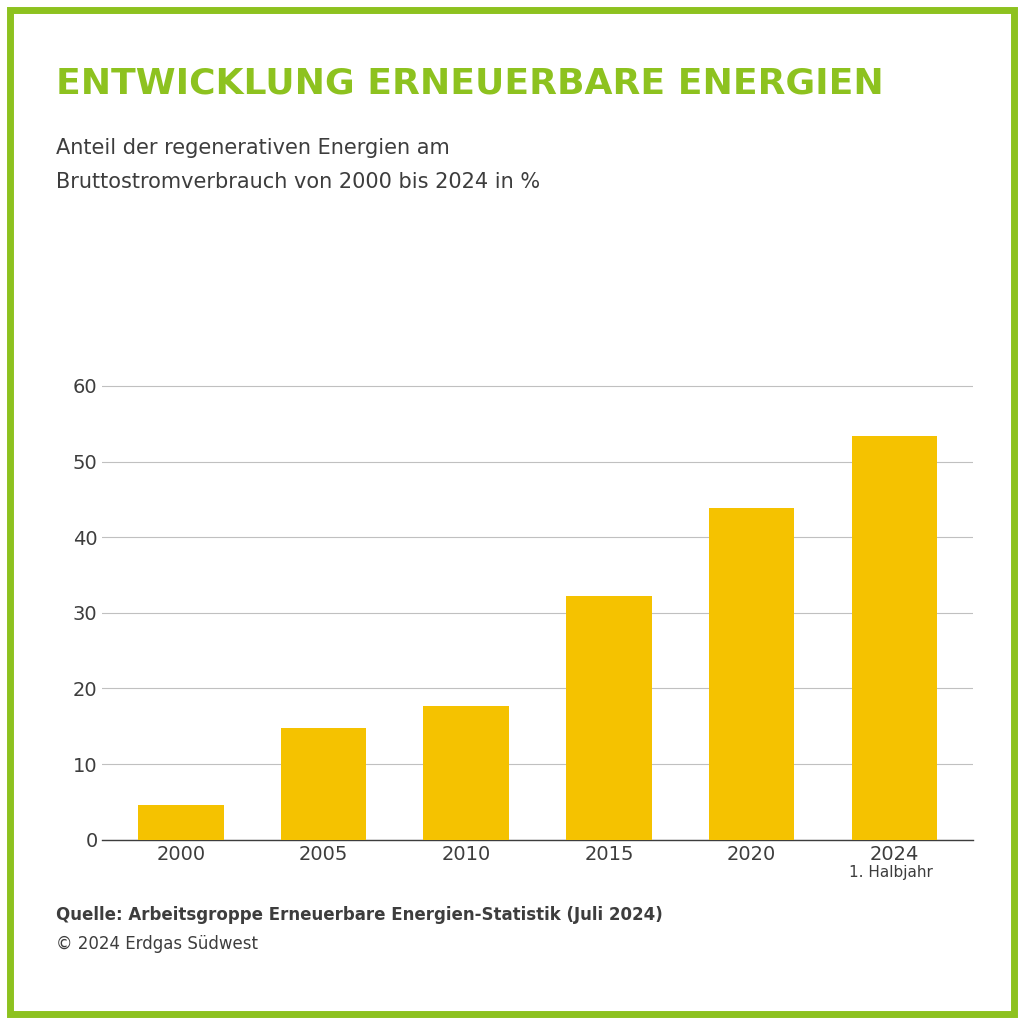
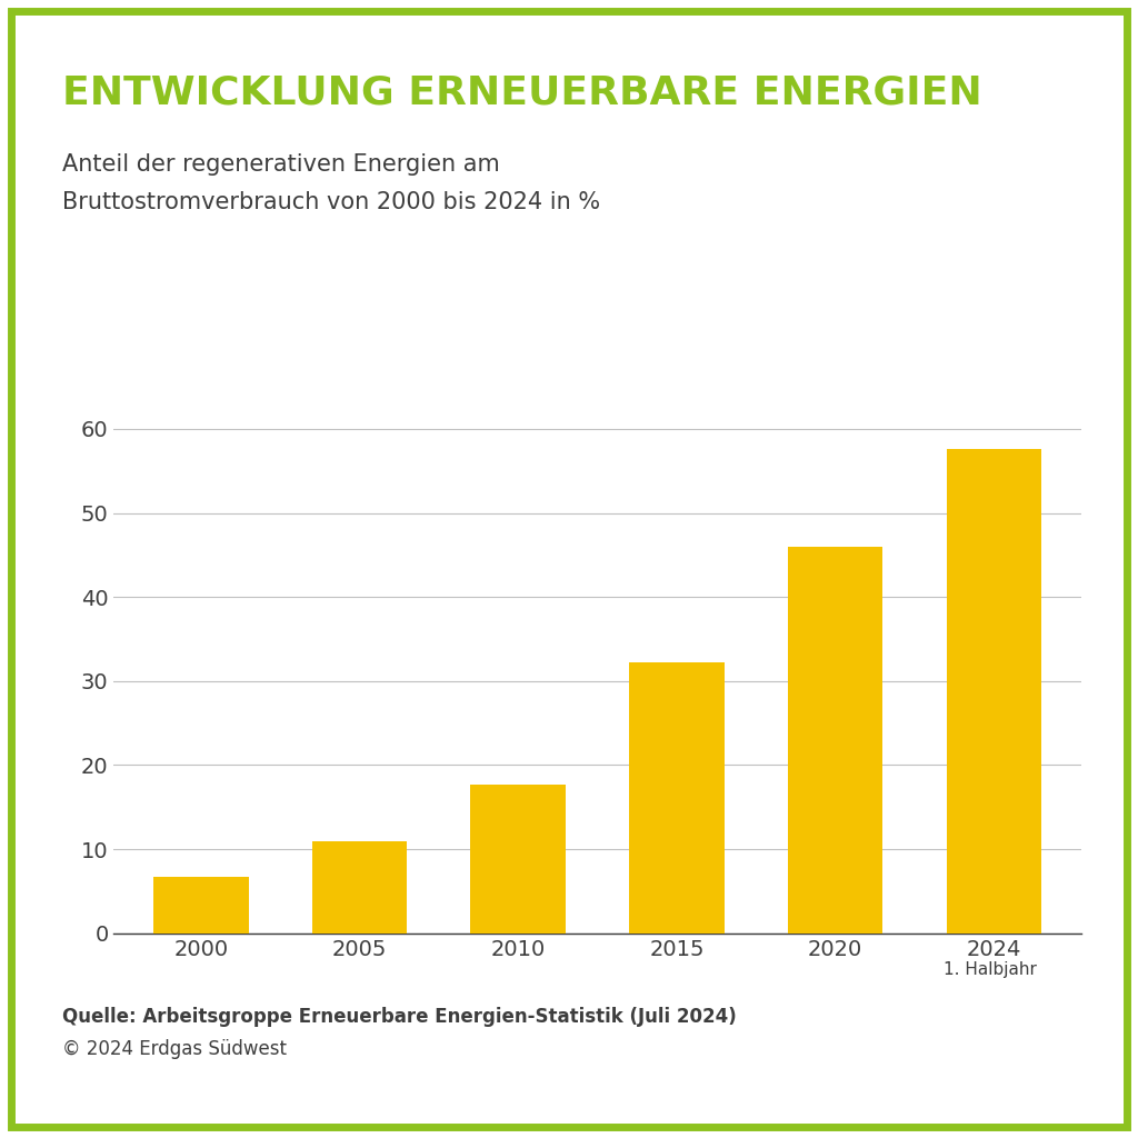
2000: 4.6 -> 6.7
2005: 14.8 -> 10.9
2020: 43.8 -> 46.0
2024: 53.4 -> 57.6
